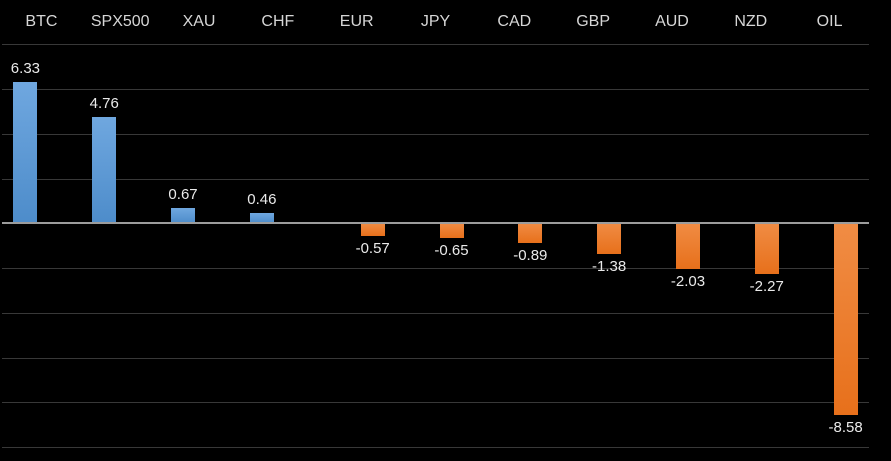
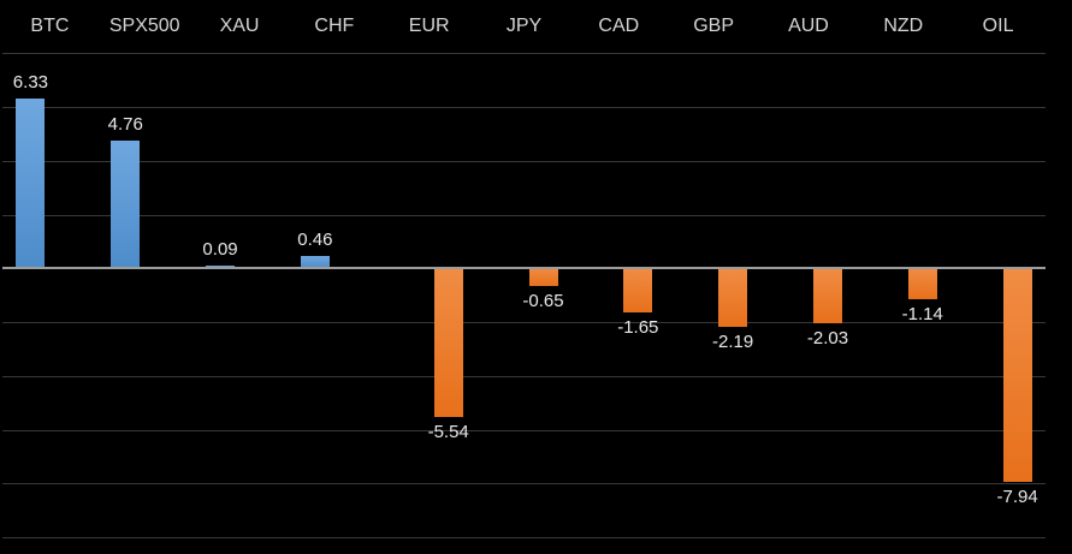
XAU: 0.67 -> 0.09
EUR: -0.57 -> -5.54
CAD: -0.89 -> -1.65
GBP: -1.38 -> -2.19
NZD: -2.27 -> -1.14
OIL: -8.58 -> -7.94
